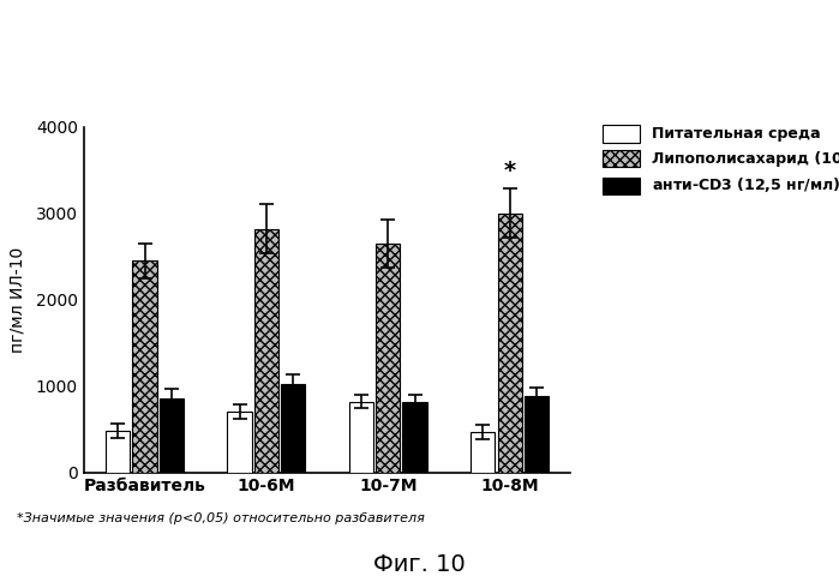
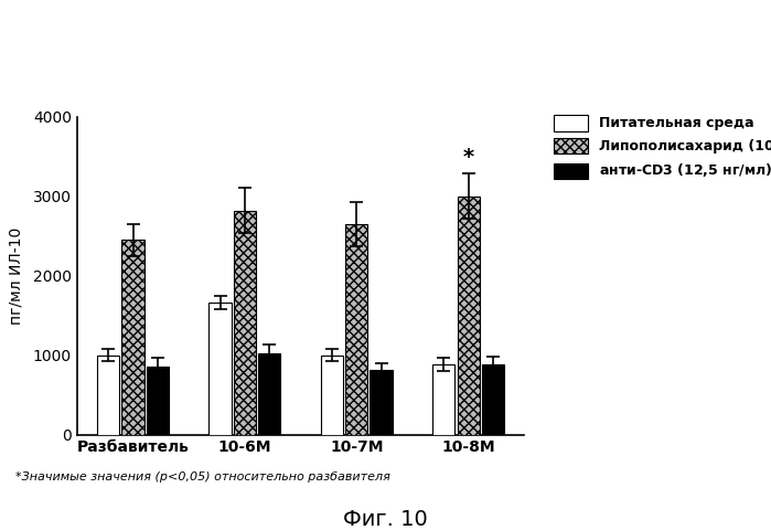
Питательная среда/Разбавитель: 480 -> 1000
Питательная среда/10-6М: 700 -> 1660
Питательная среда/10-7М: 820 -> 1000
Питательная среда/10-8М: 470 -> 880
